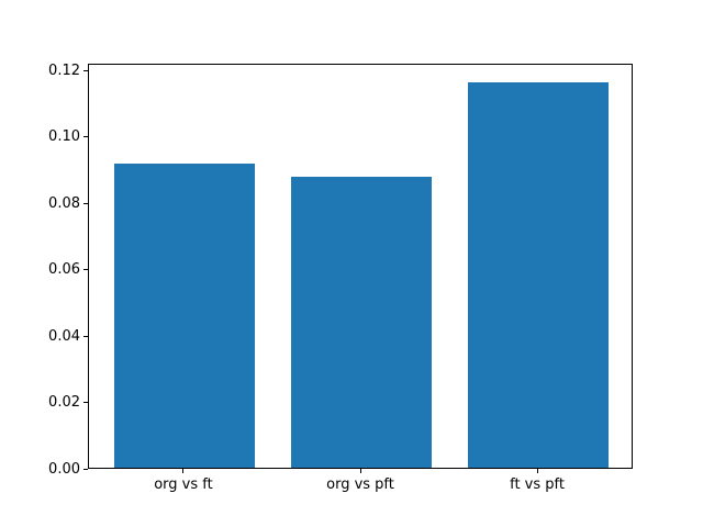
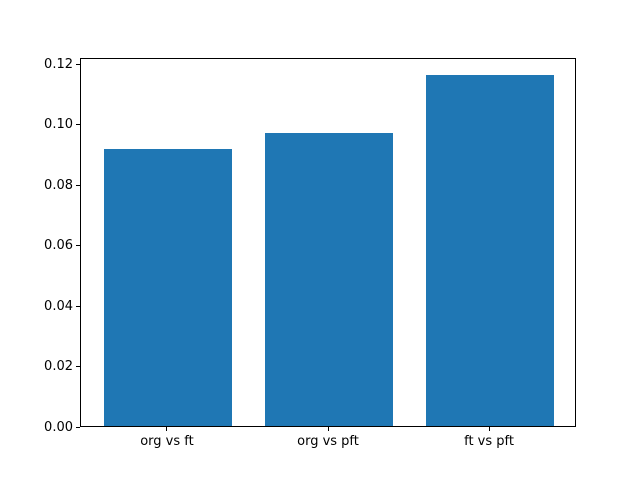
org vs pft: 0.088 -> 0.097
